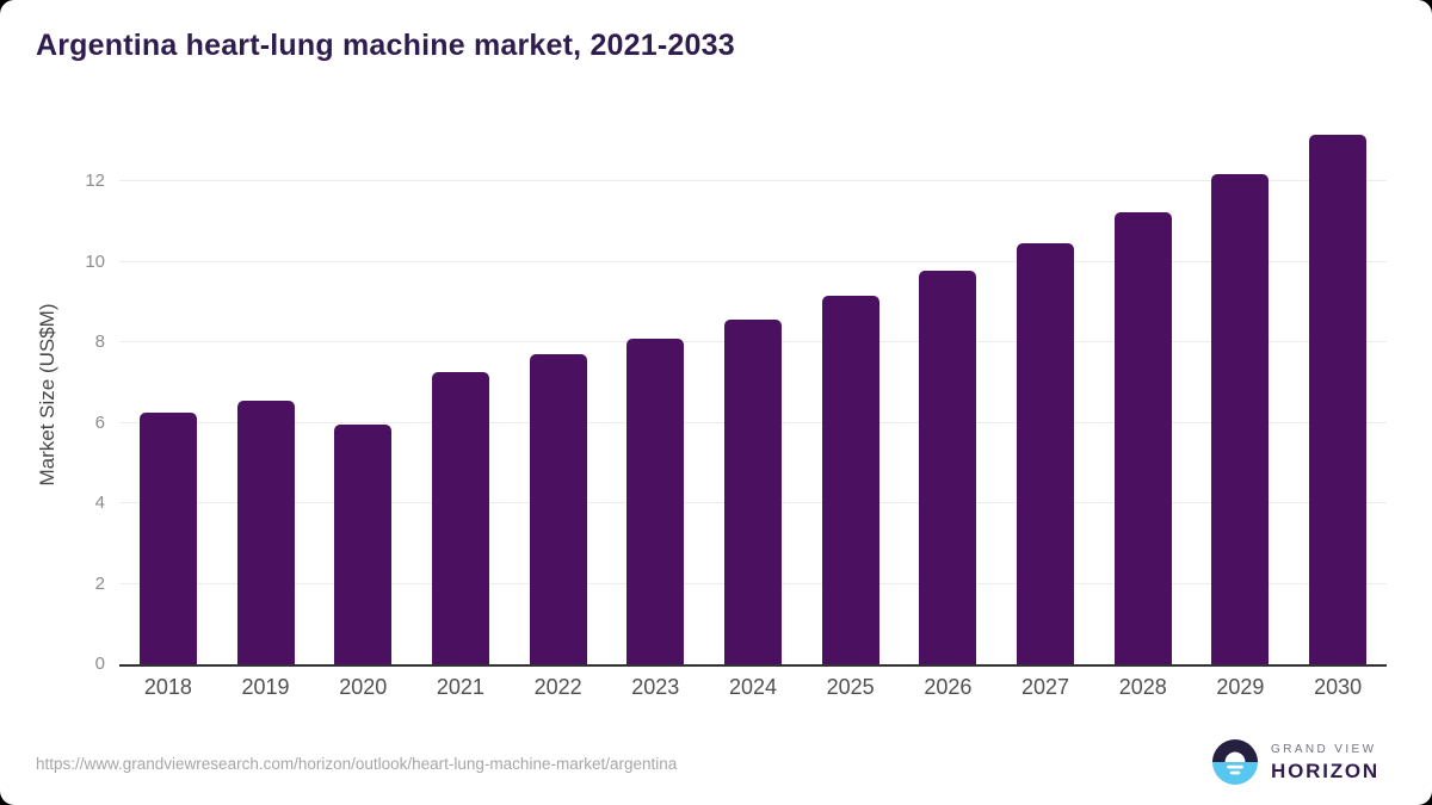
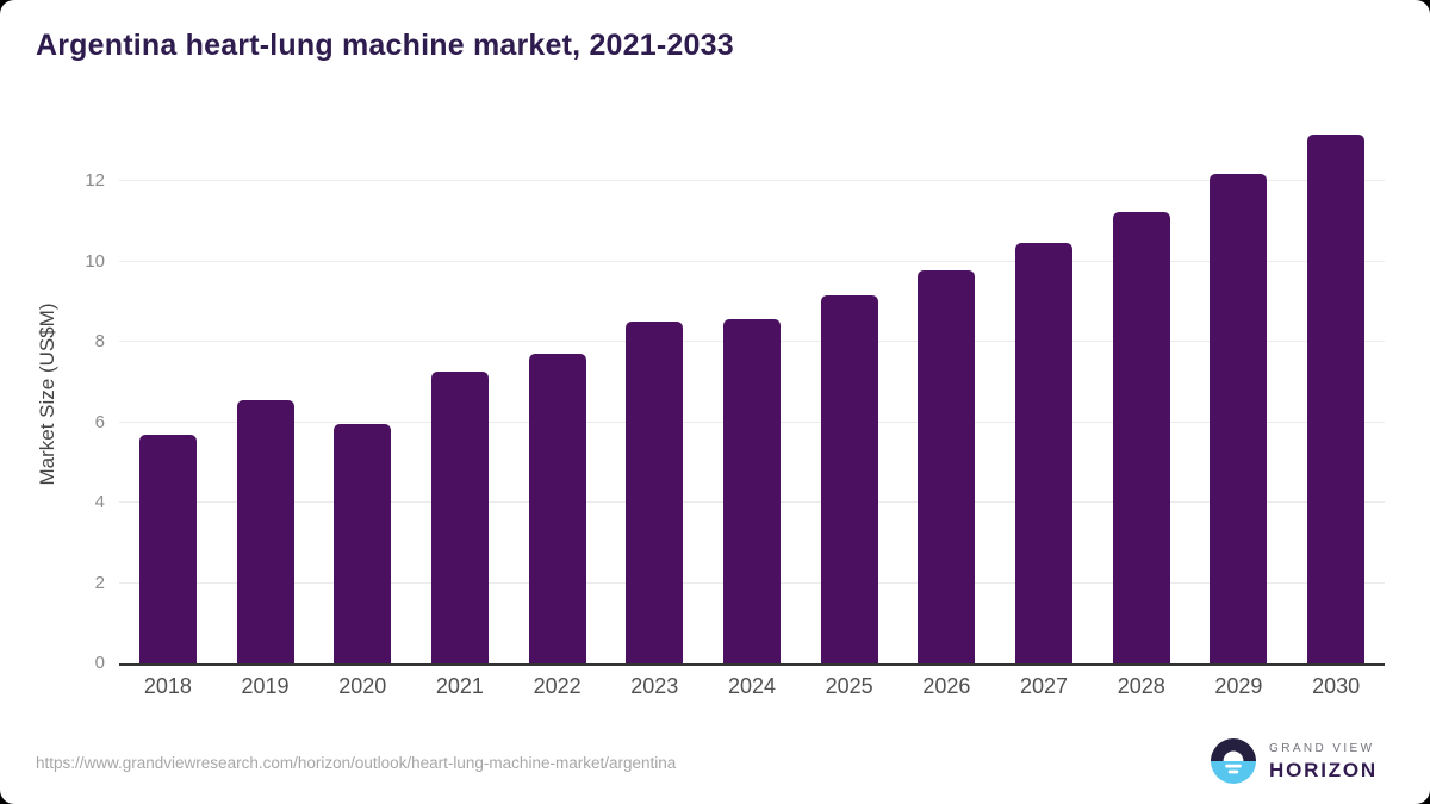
2018: 6.2 -> 5.7
2023: 8.1 -> 8.5
